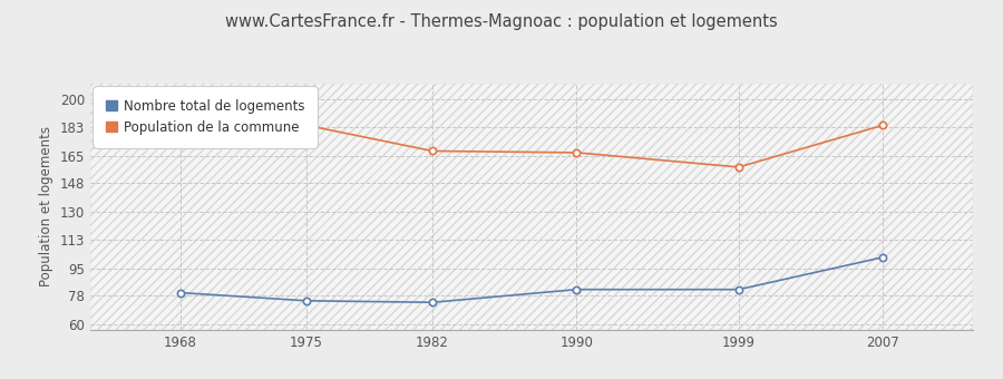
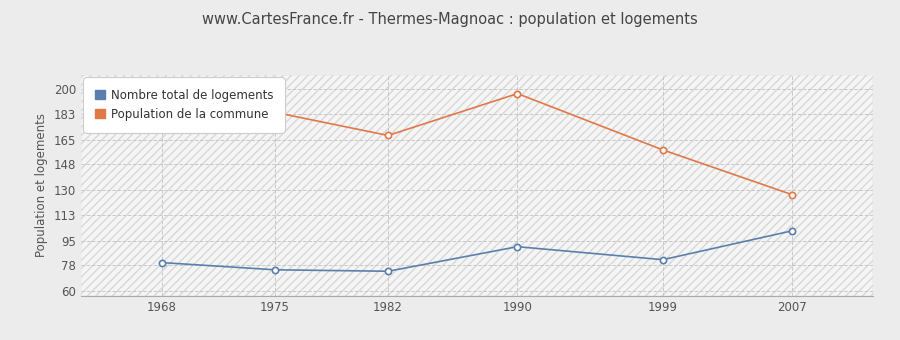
Nombre total de logements/1990: 82 -> 91
Population de la commune/1990: 167 -> 197
Population de la commune/2007: 184 -> 127
